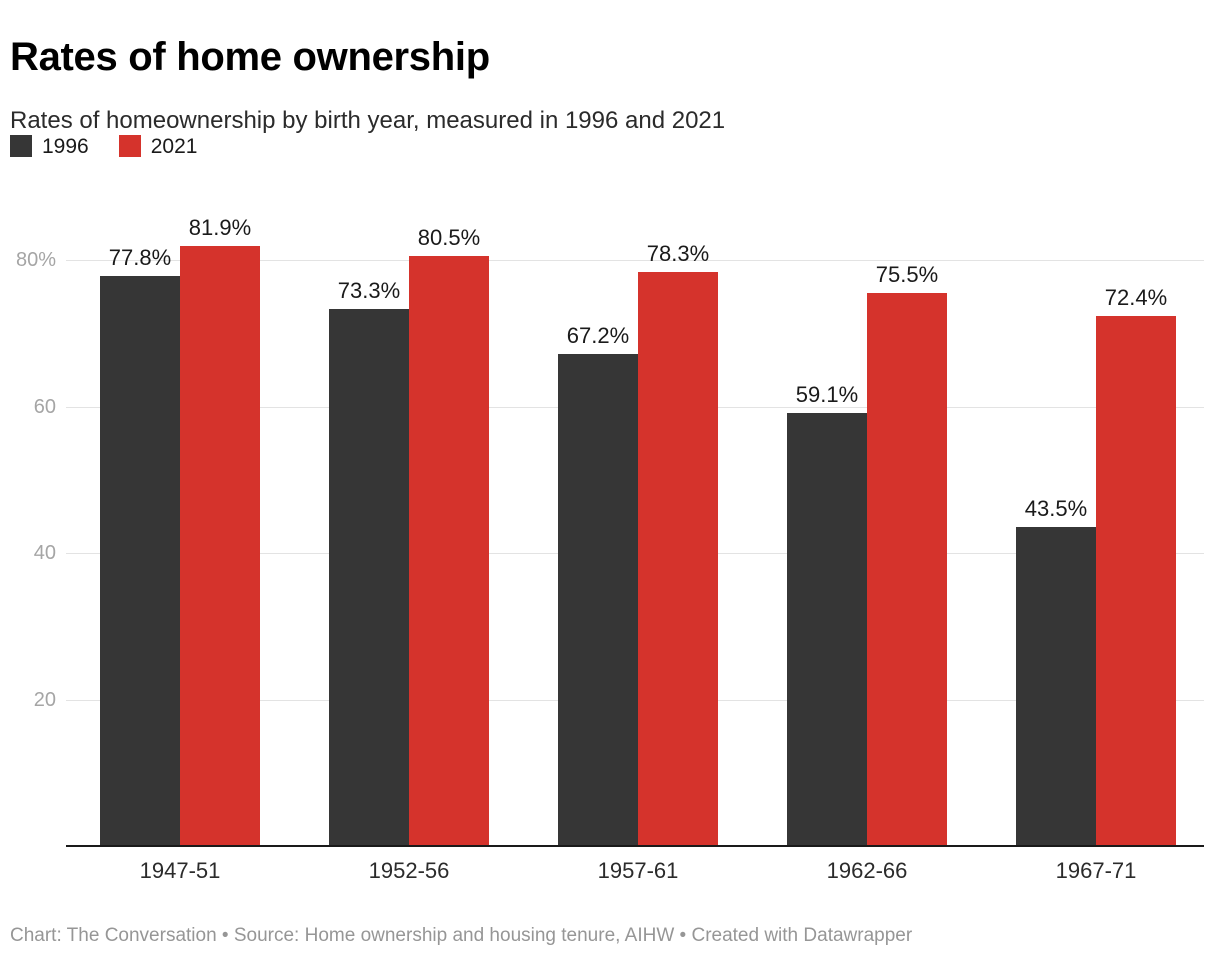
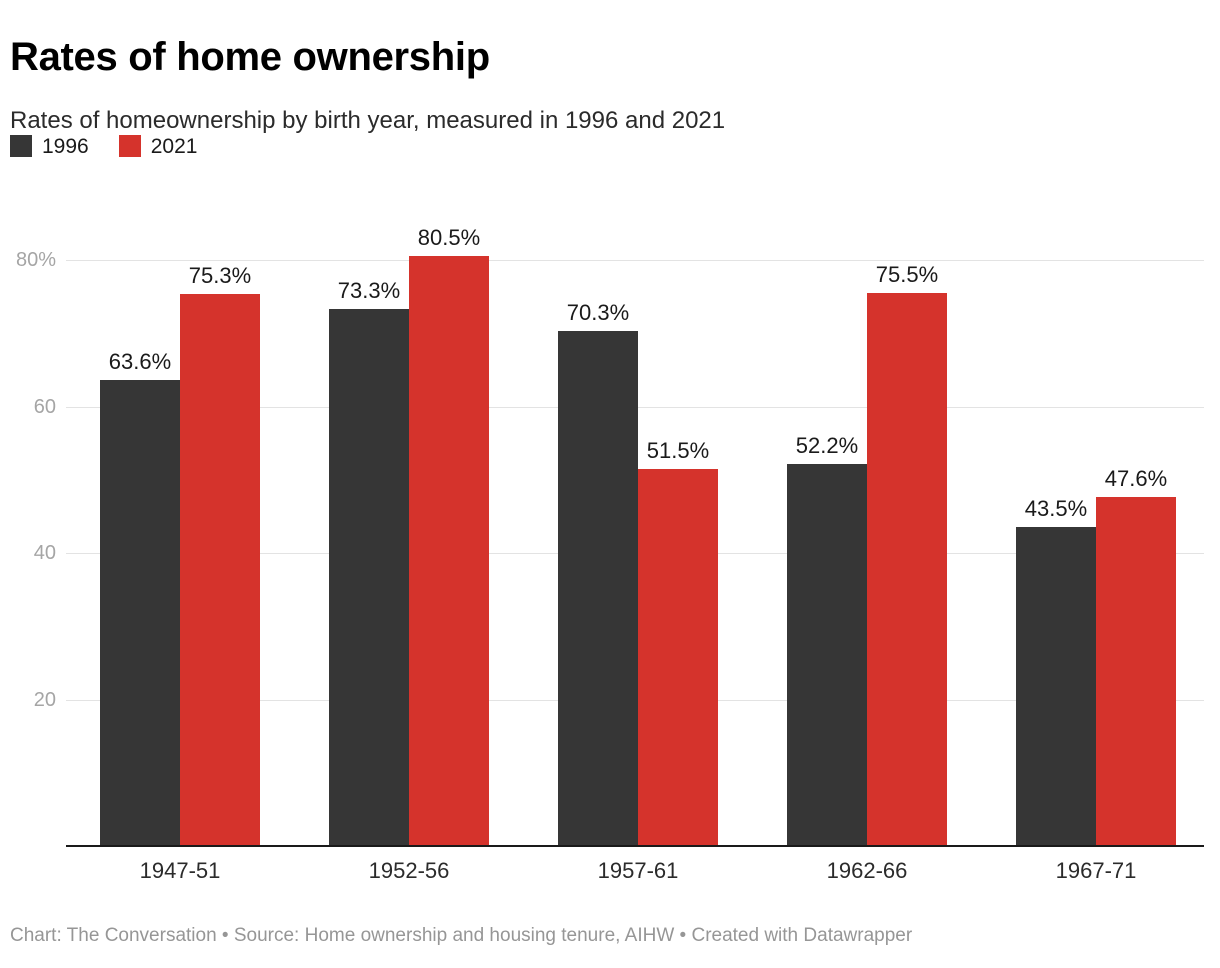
1996/1947-51: 77.8% -> 63.6%
2021/1947-51: 81.9% -> 75.3%
1996/1957-61: 67.2% -> 70.3%
2021/1957-61: 78.3% -> 51.5%
1996/1962-66: 59.1% -> 52.2%
2021/1967-71: 72.4% -> 47.6%
